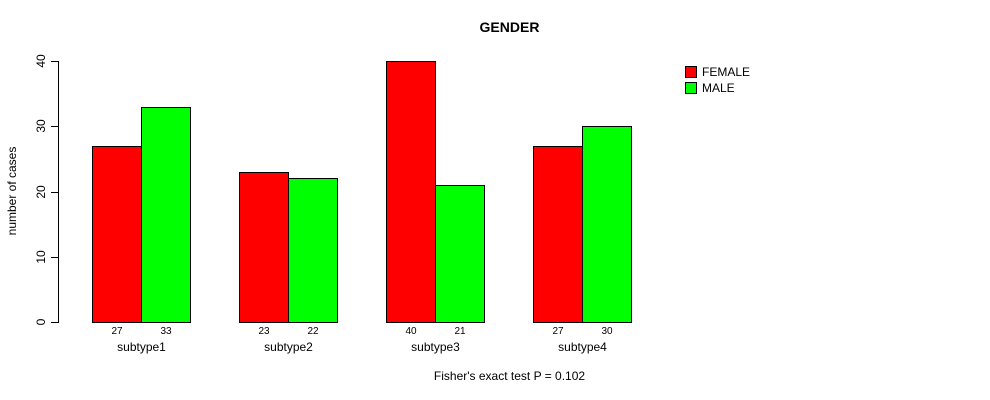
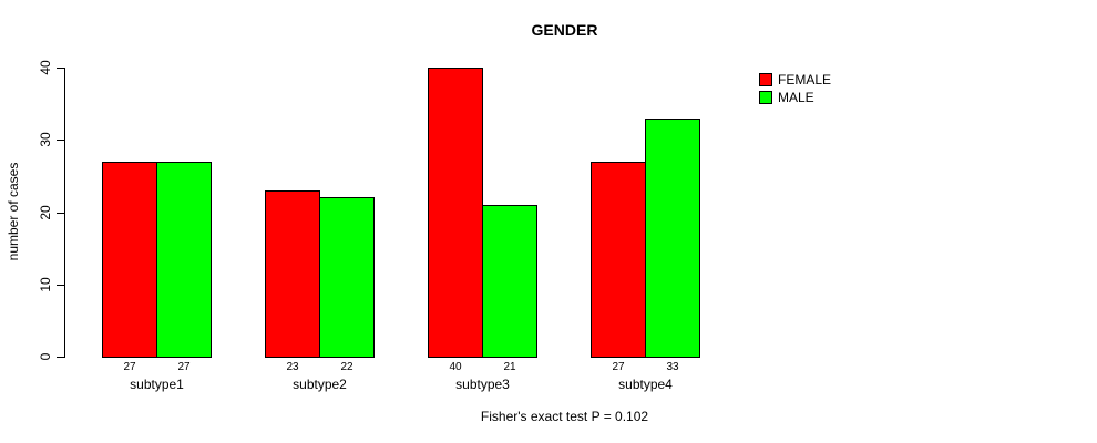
MALE/subtype1: 33 -> 27
MALE/subtype4: 30 -> 33
